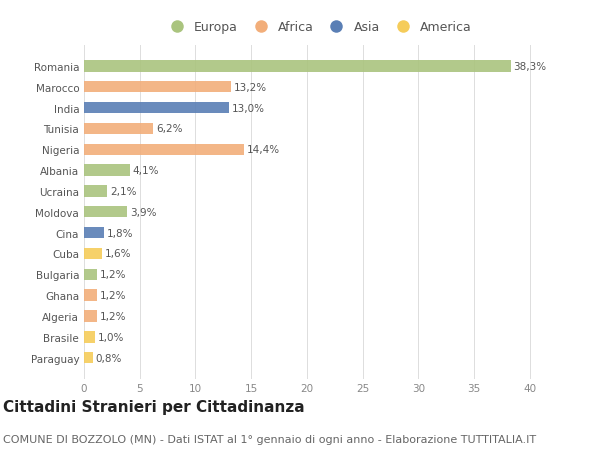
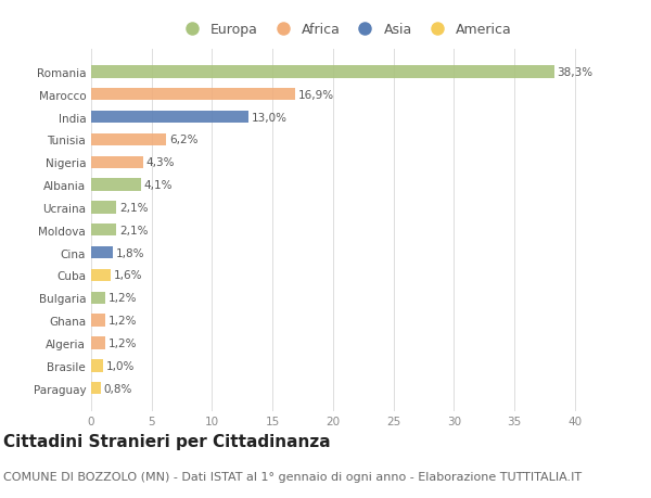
Marocco: 13,2% -> 16,9%
Nigeria: 14,4% -> 4,3%
Moldova: 3,9% -> 2,1%
